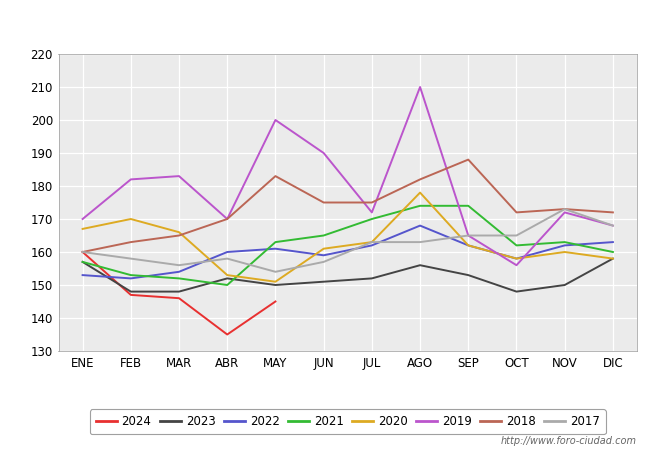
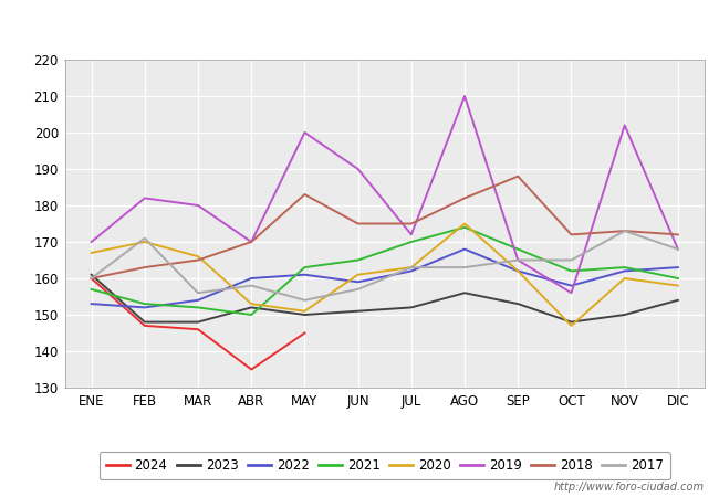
2023/ENE: 157 -> 161
2017/FEB: 158 -> 171
2019/MAR: 183 -> 180
2020/AGO: 178 -> 175
2021/SEP: 174 -> 168
2020/OCT: 158 -> 147
2019/NOV: 172 -> 202
2023/DIC: 158 -> 154
